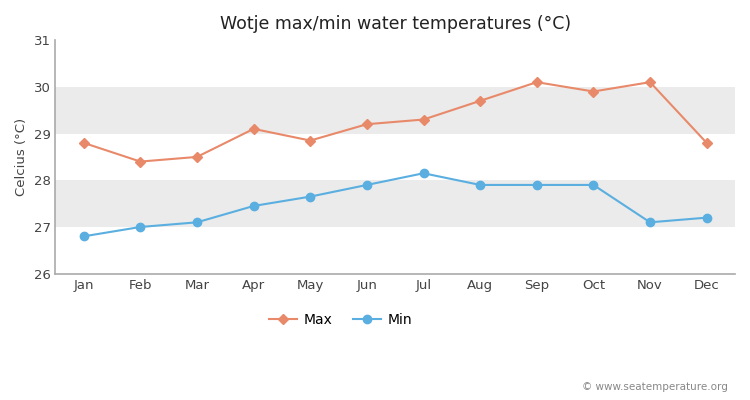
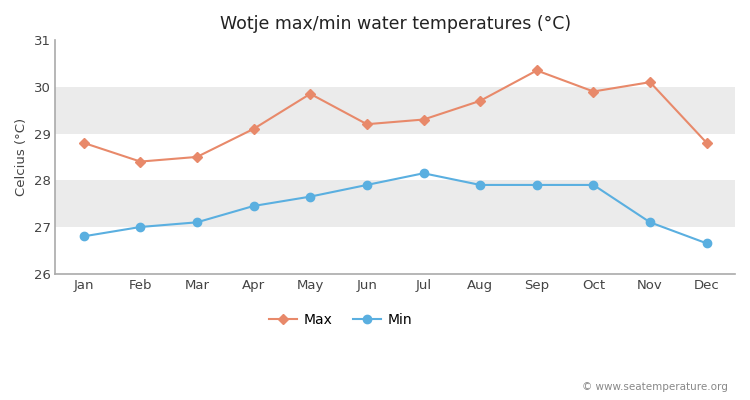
Max/May: 28.85 -> 29.85
Max/Sep: 30.10 -> 30.35
Min/Dec: 27.20 -> 26.65
